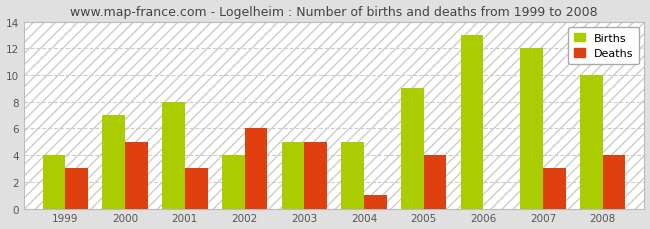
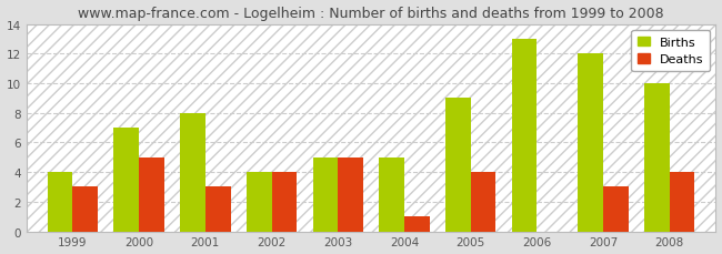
Deaths/2002: 6 -> 4
